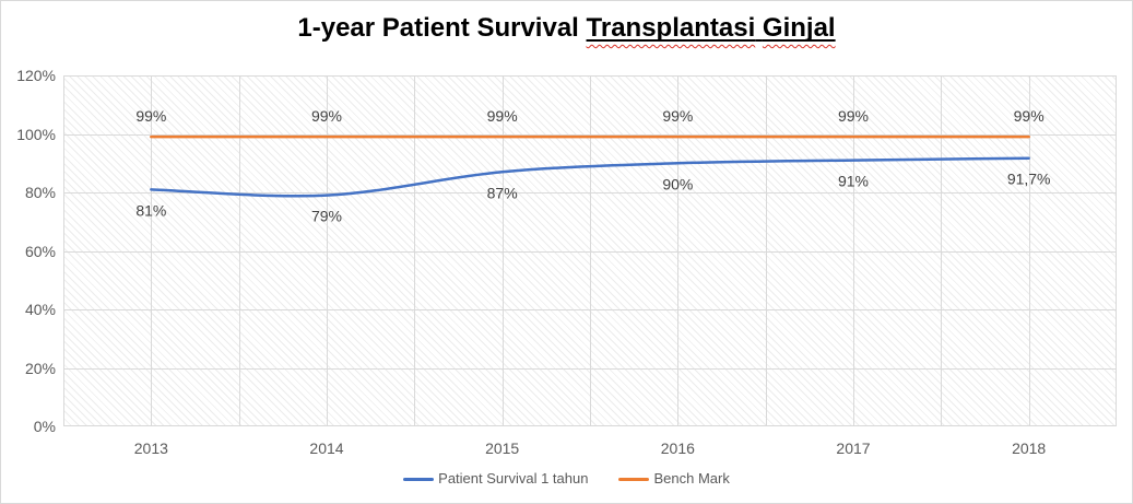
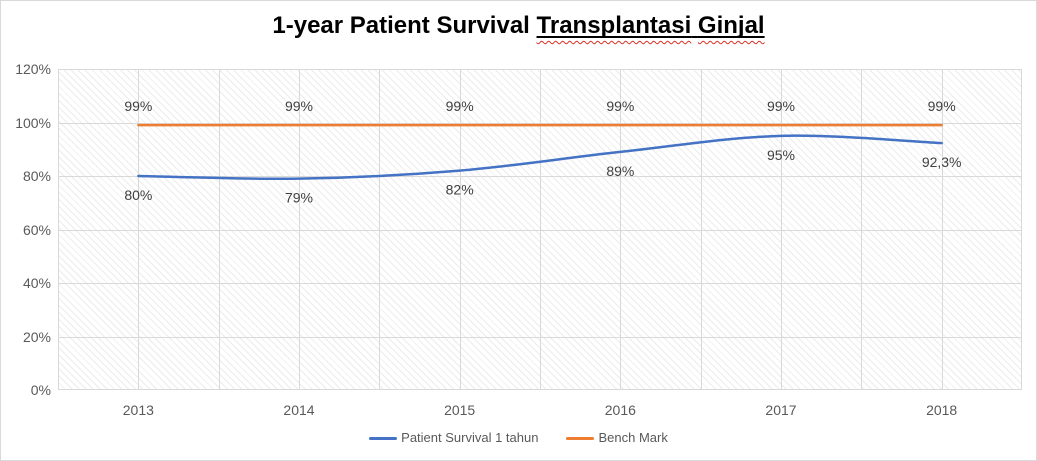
Patient Survival 1 tahun/2013: 81% -> 80%
Patient Survival 1 tahun/2015: 87% -> 82%
Patient Survival 1 tahun/2016: 90% -> 89%
Patient Survival 1 tahun/2017: 91% -> 95%
Patient Survival 1 tahun/2018: 91,7% -> 92,3%
